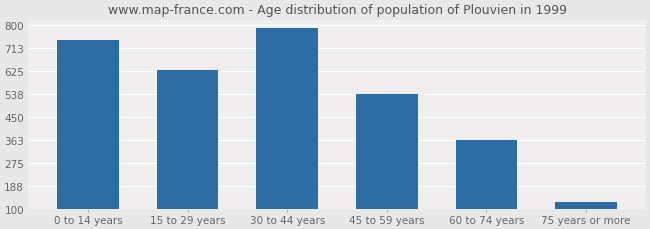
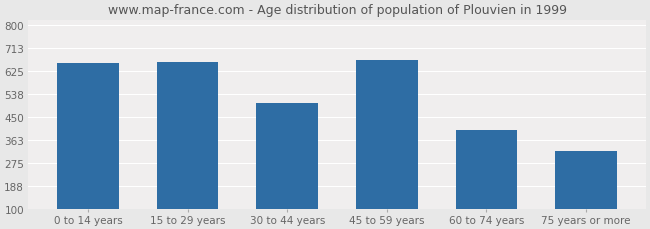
0 to 14 years: 745 -> 655
15 to 29 years: 630 -> 660
30 to 44 years: 790 -> 505
45 to 59 years: 540 -> 670
60 to 74 years: 363 -> 400
75 years or more: 128 -> 320
